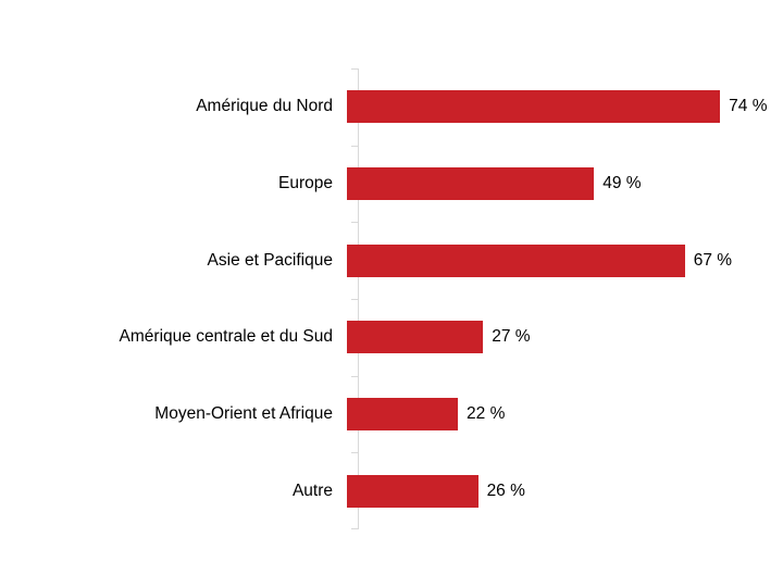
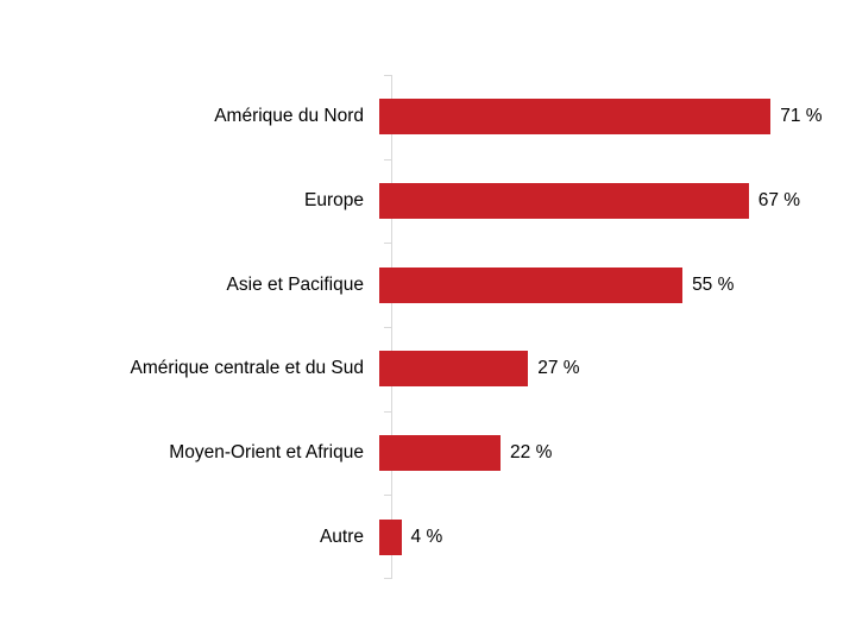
Amérique du Nord: 74 -> 71
Europe: 49 -> 67
Asie et Pacifique: 67 -> 55
Autre: 26 -> 4
